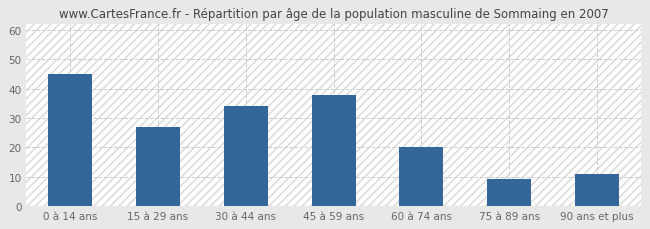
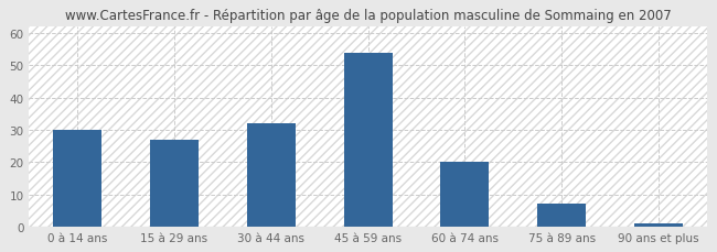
0 à 14 ans: 45 -> 30
30 à 44 ans: 34 -> 32
45 à 59 ans: 38 -> 54
75 à 89 ans: 9 -> 7
90 ans et plus: 11 -> 1
